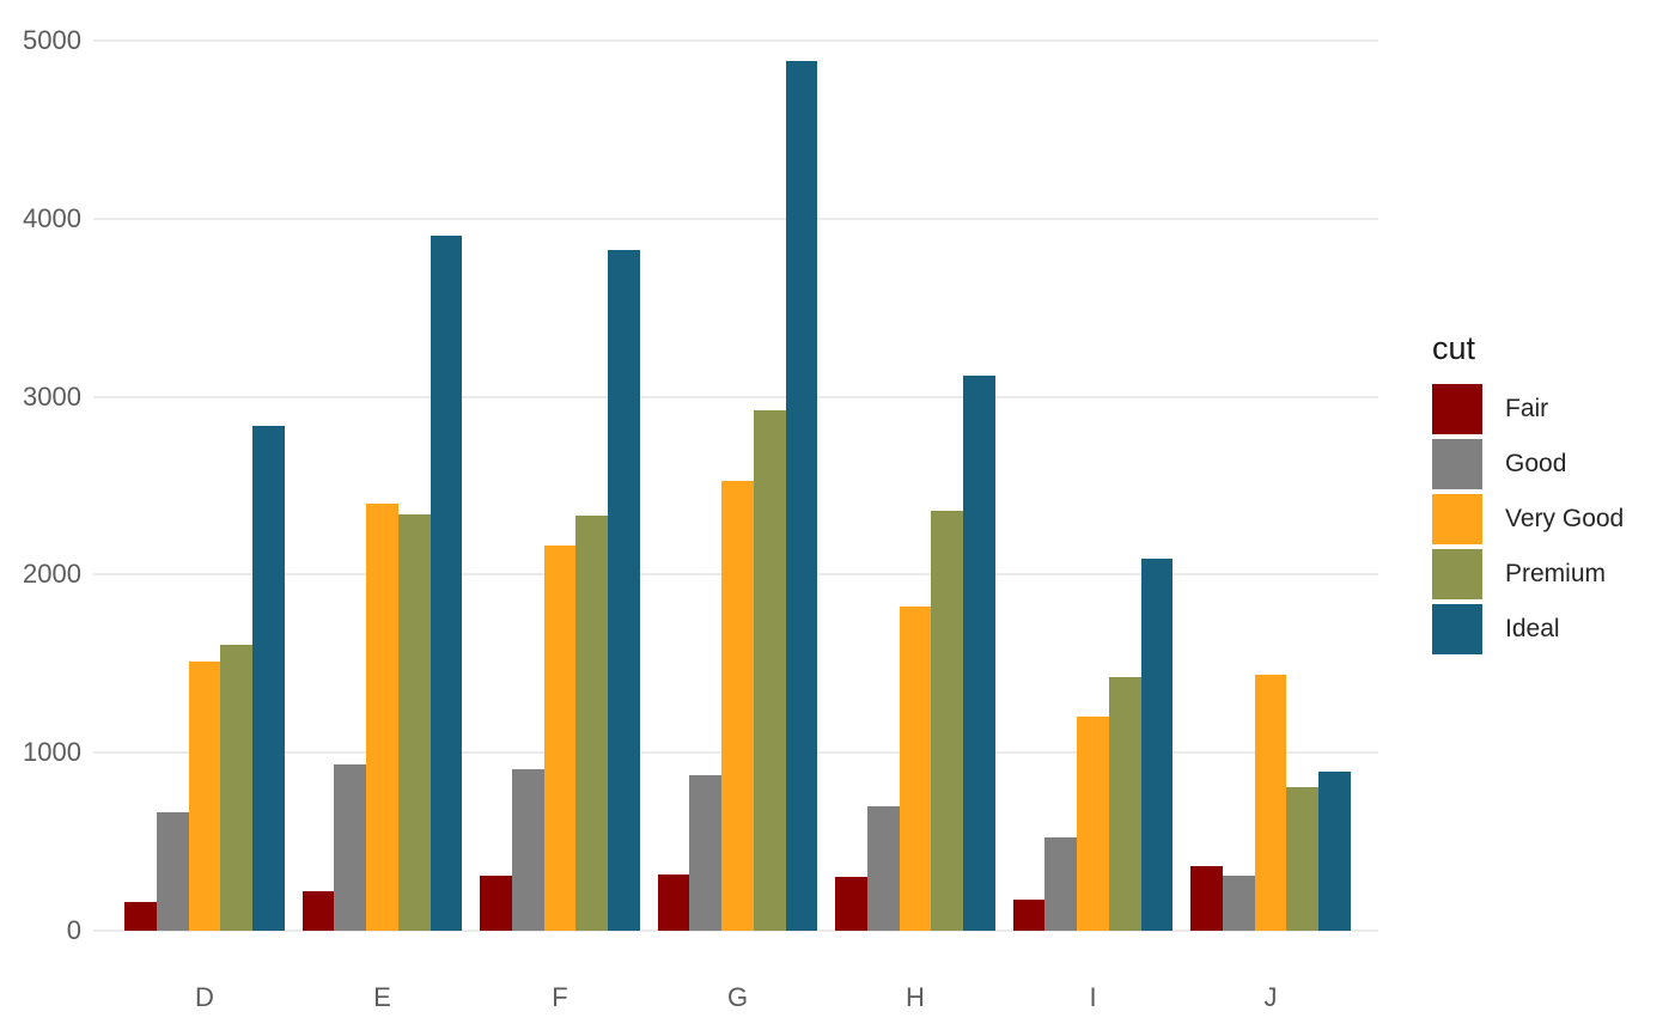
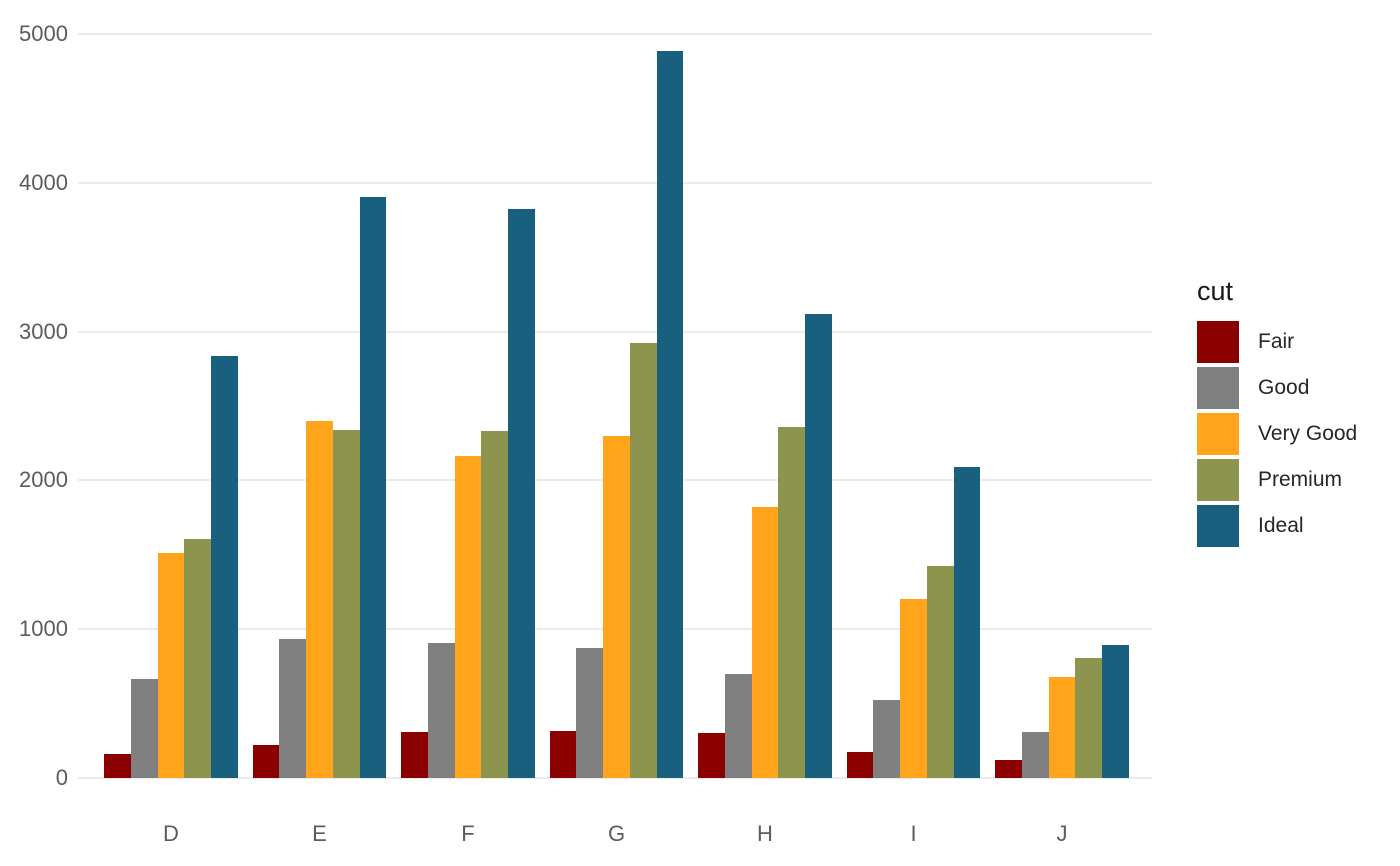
Very Good/G: 2530 -> 2300
Fair/J: 360 -> 120
Very Good/J: 1440 -> 680
